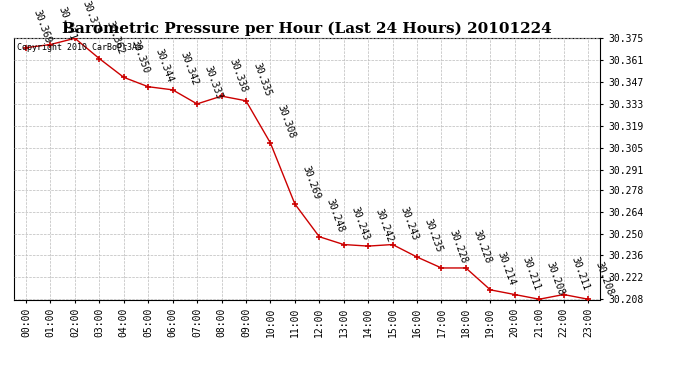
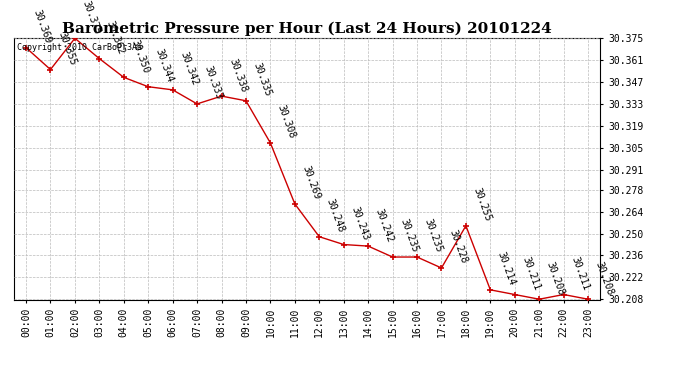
01:00: 30.371 -> 30.355
15:00: 30.243 -> 30.235
18:00: 30.228 -> 30.255
